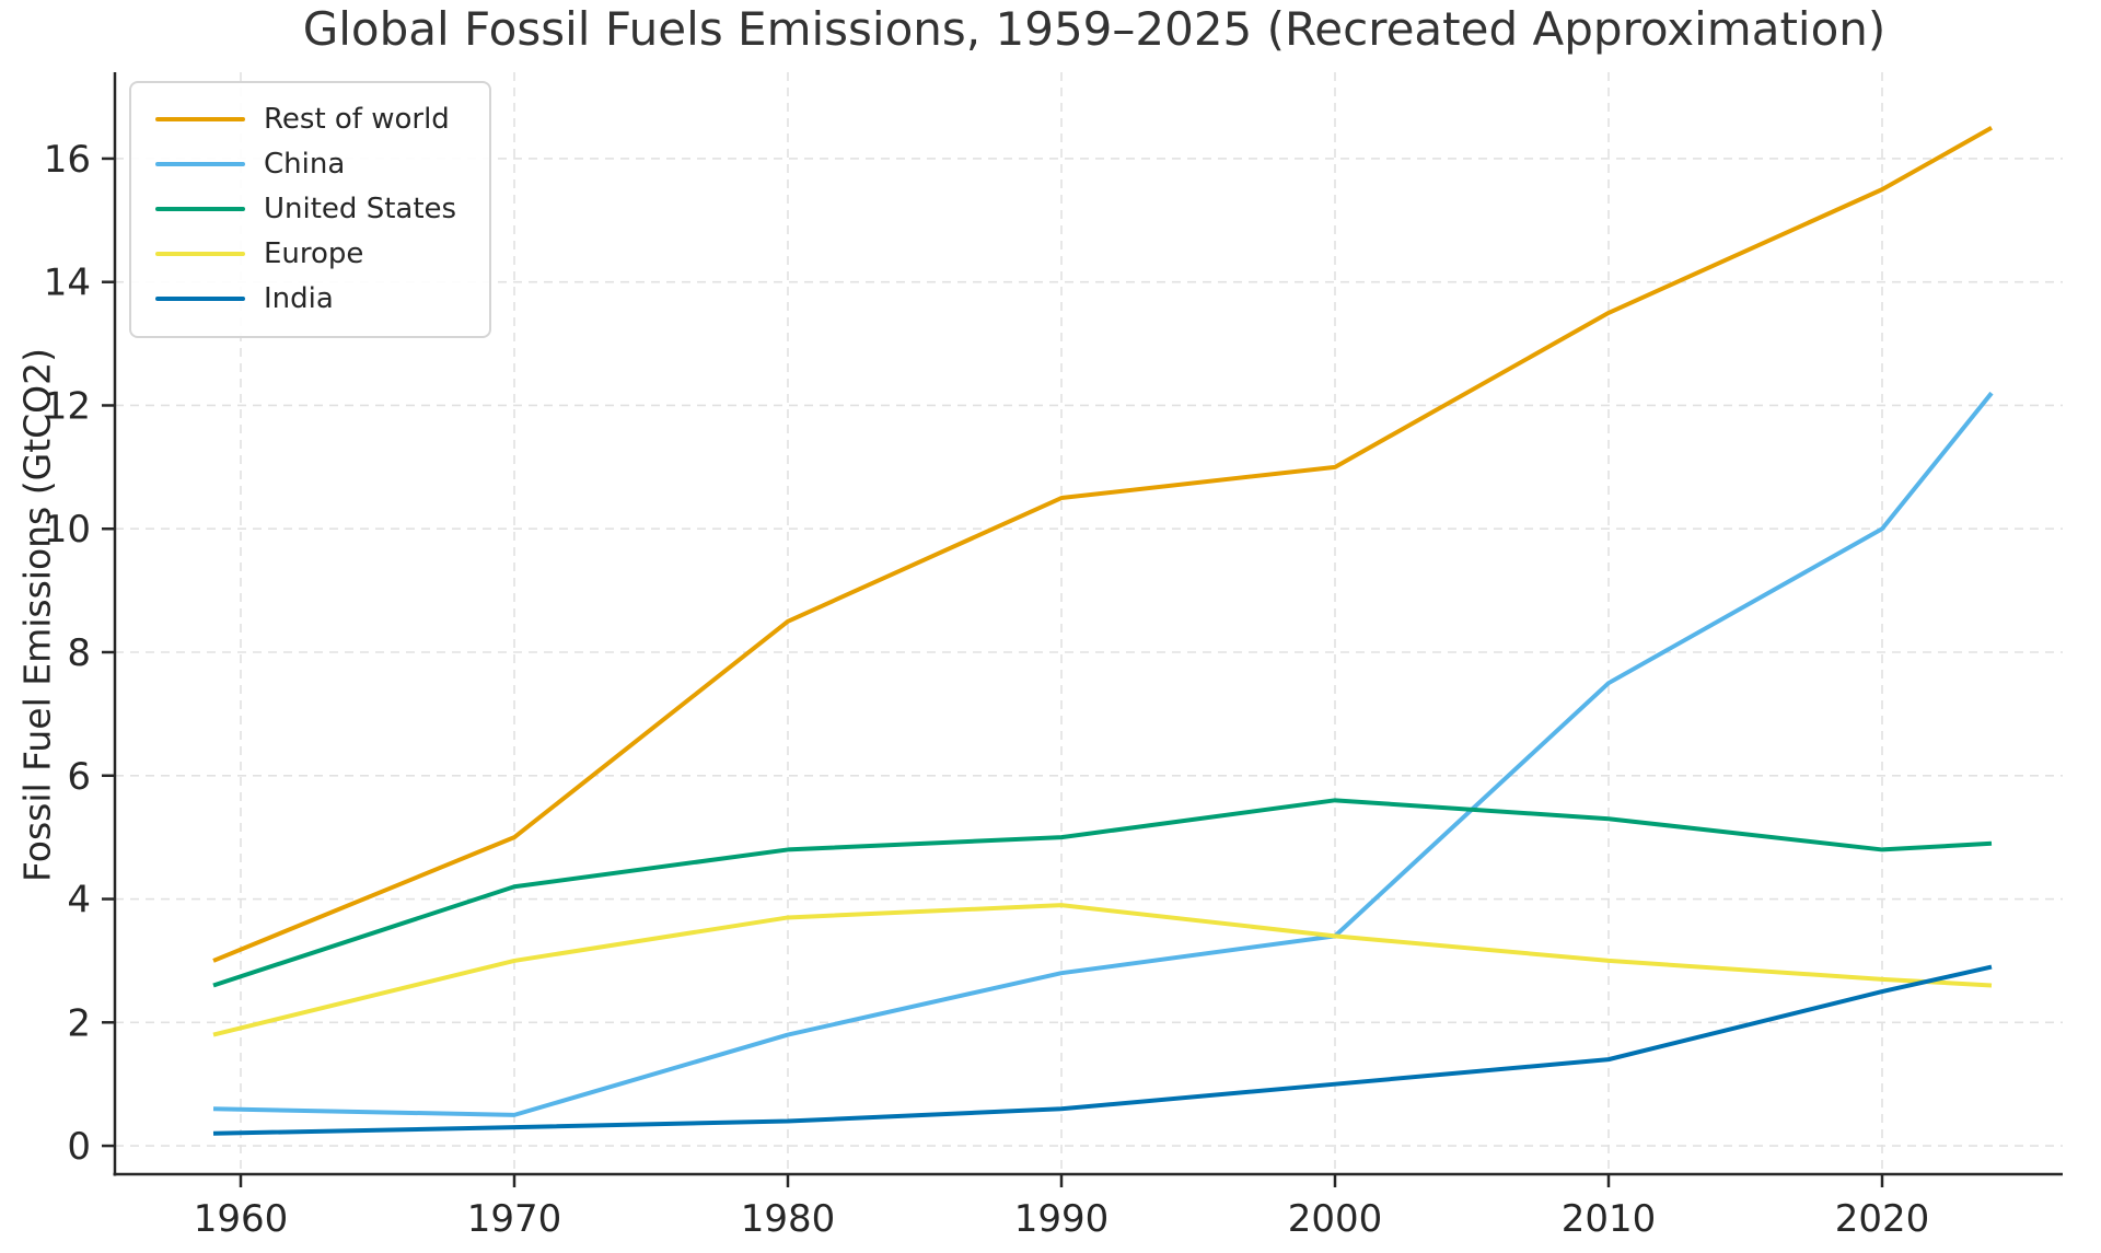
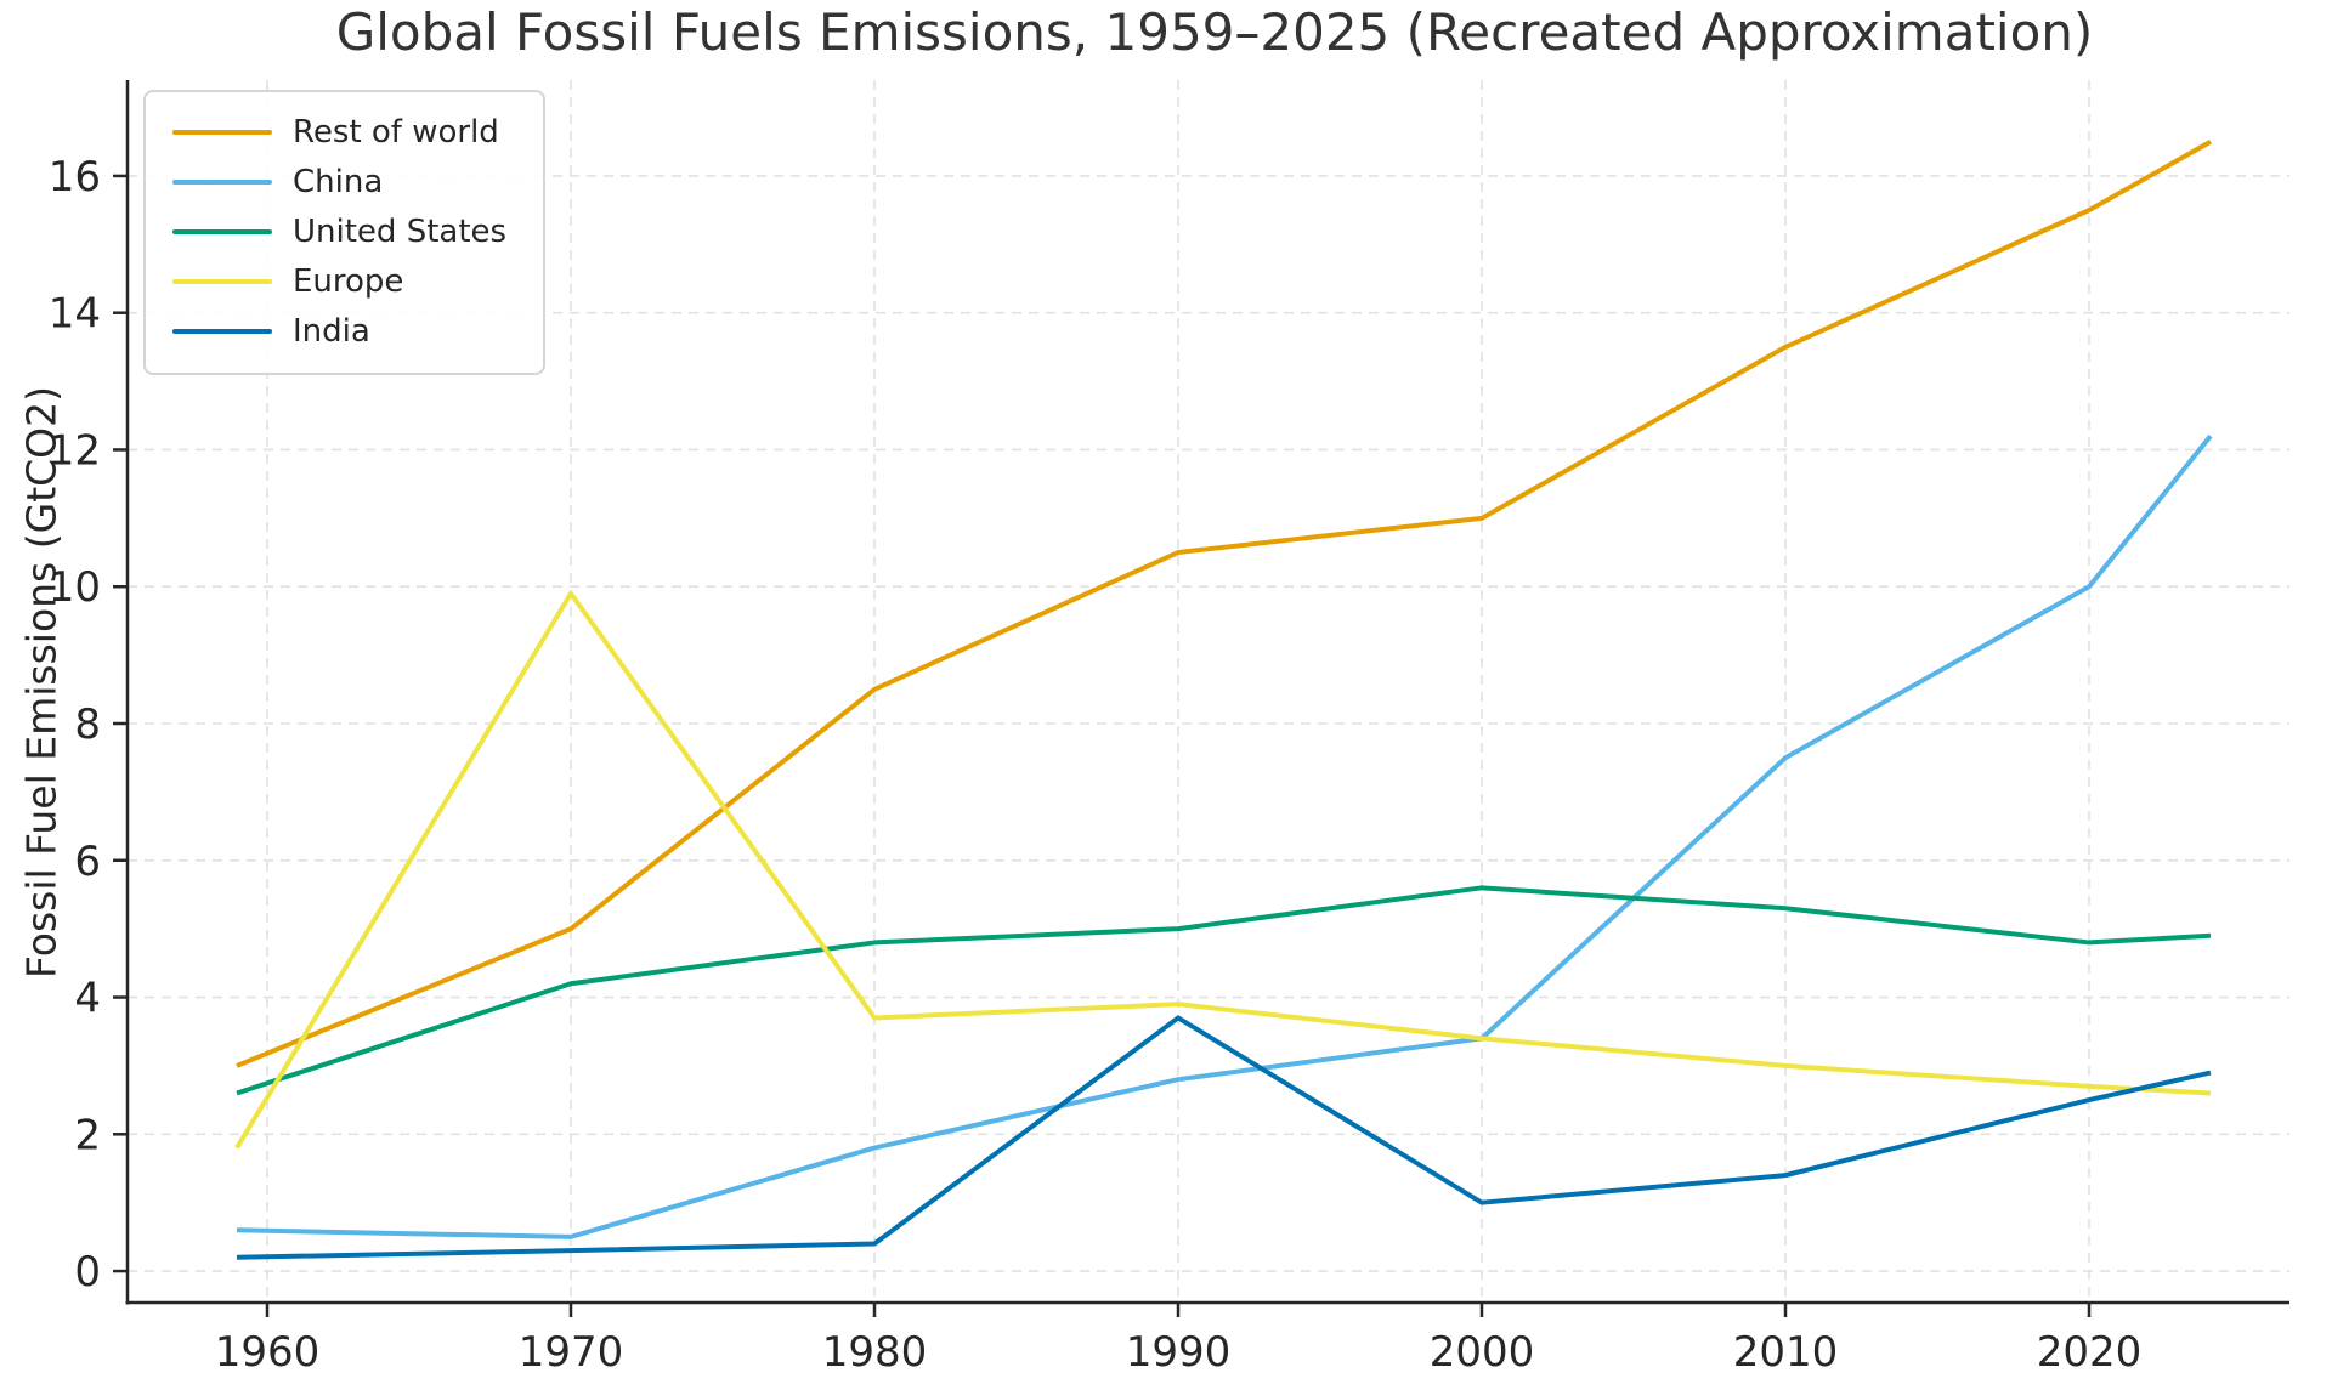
Europe/1970: 3.0 -> 9.9
India/1990: 0.6 -> 3.7
